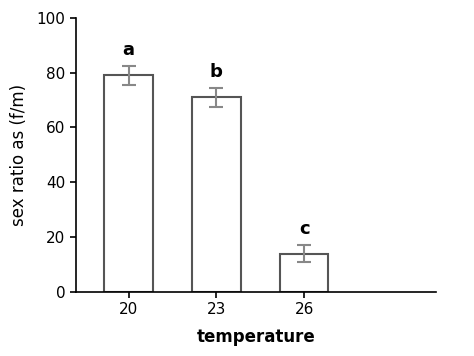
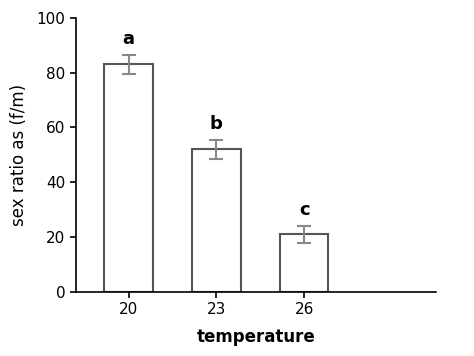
20: 79 -> 83
23: 71 -> 52
26: 14 -> 21
